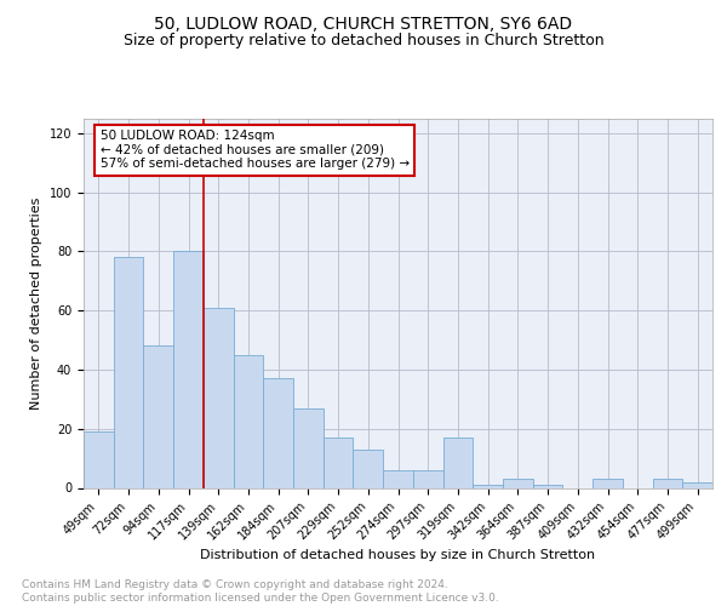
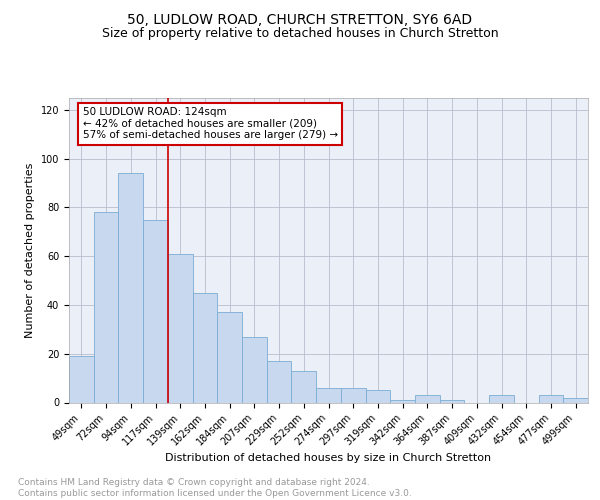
94sqm: 48 -> 94
117sqm: 80 -> 75
319sqm: 17 -> 5
